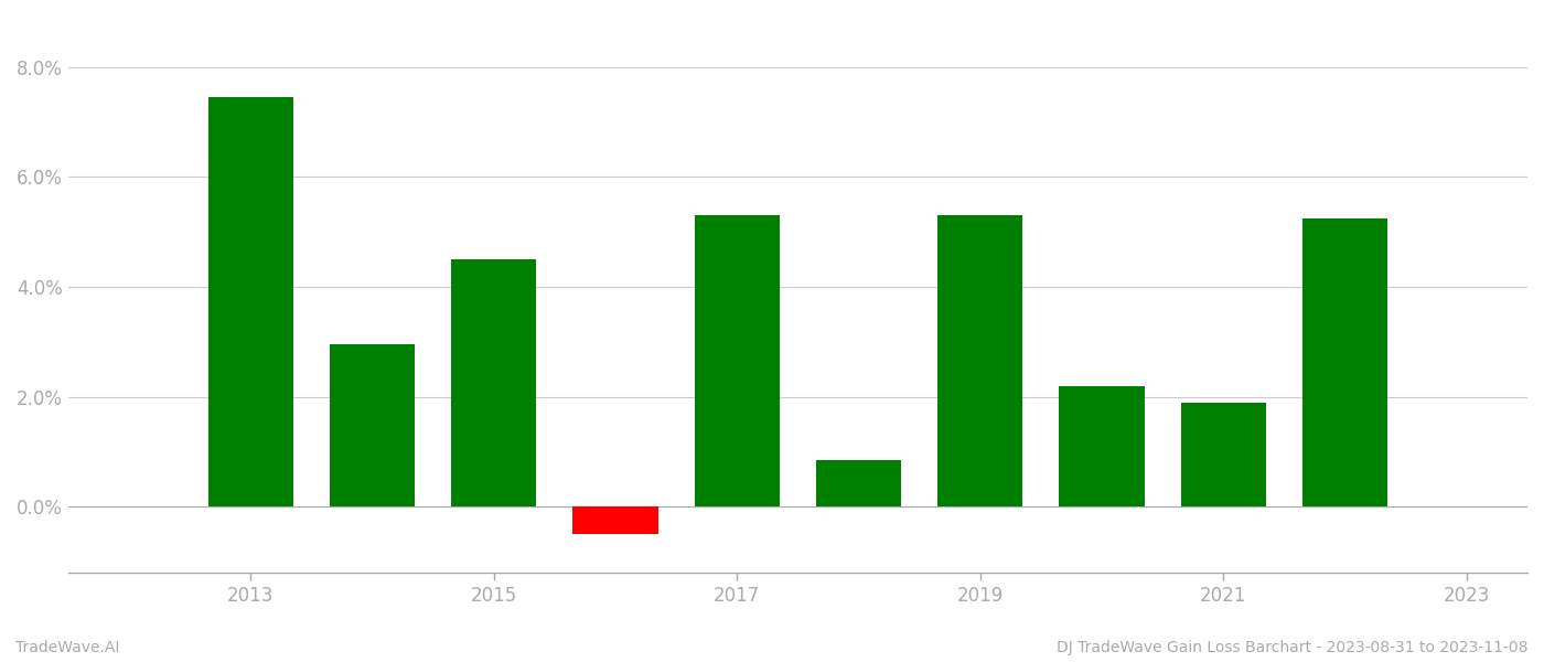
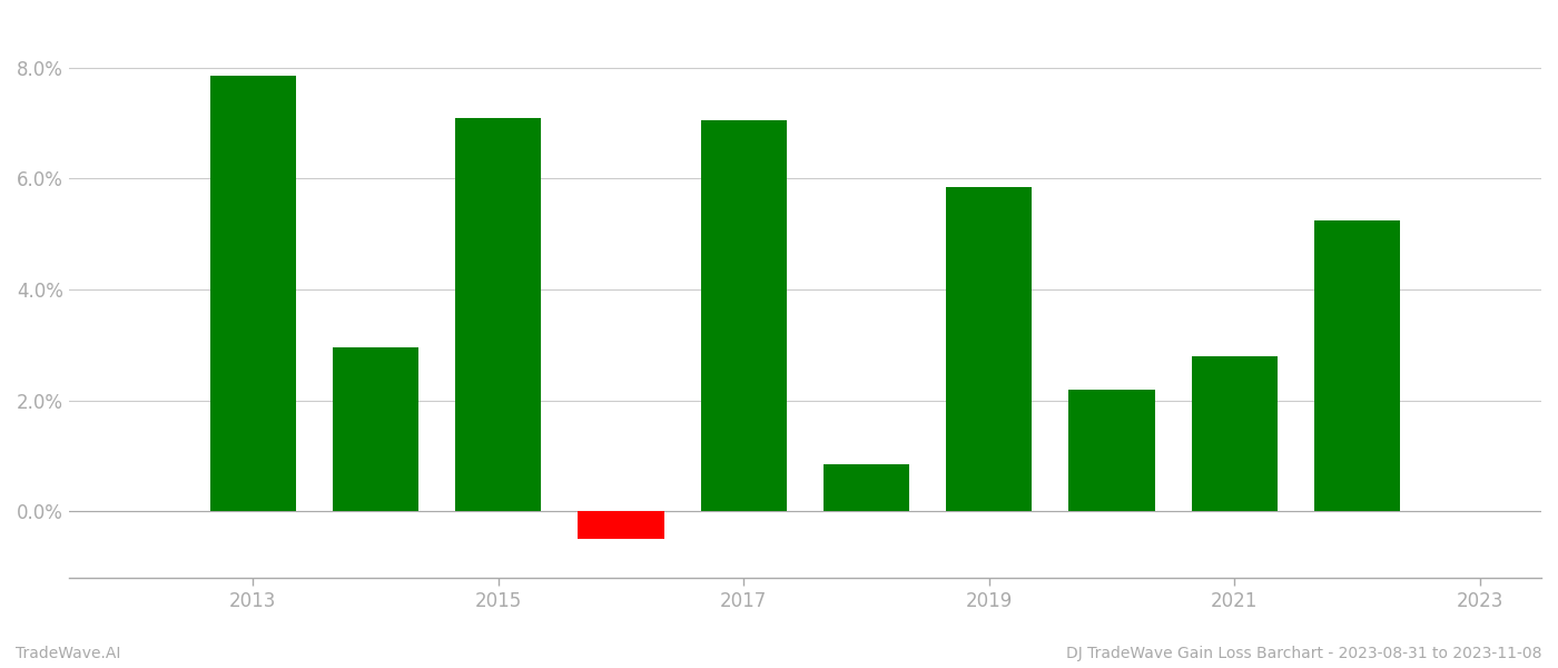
2013: 7.45% -> 7.85%
2015: 4.50% -> 7.10%
2017: 5.30% -> 7.05%
2019: 5.30% -> 5.85%
2021: 1.90% -> 2.80%
